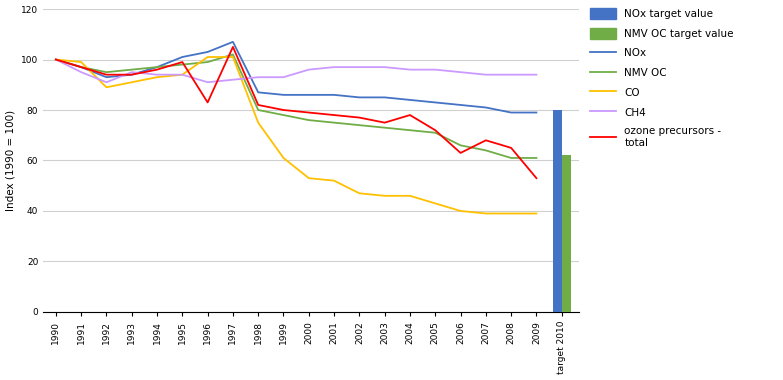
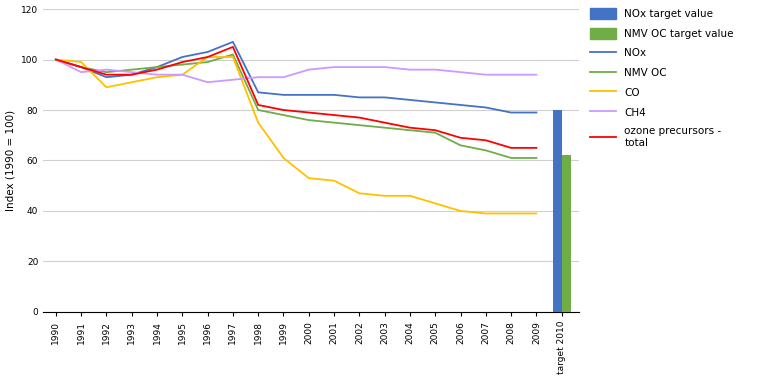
CH4/1992: 91 -> 96
ozone precursors - total/1996: 83 -> 101
ozone precursors - total/2004: 78 -> 73
ozone precursors - total/2006: 63 -> 69
ozone precursors - total/2009: 53 -> 65
